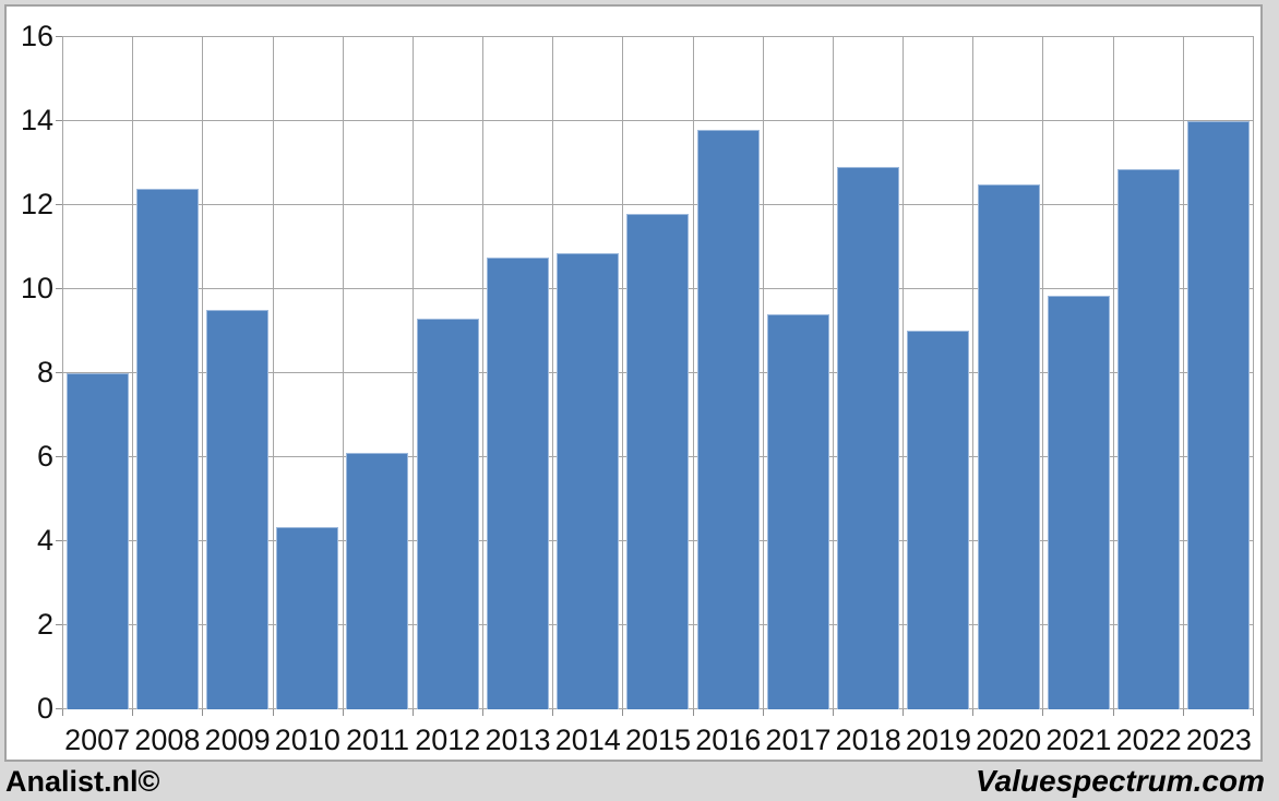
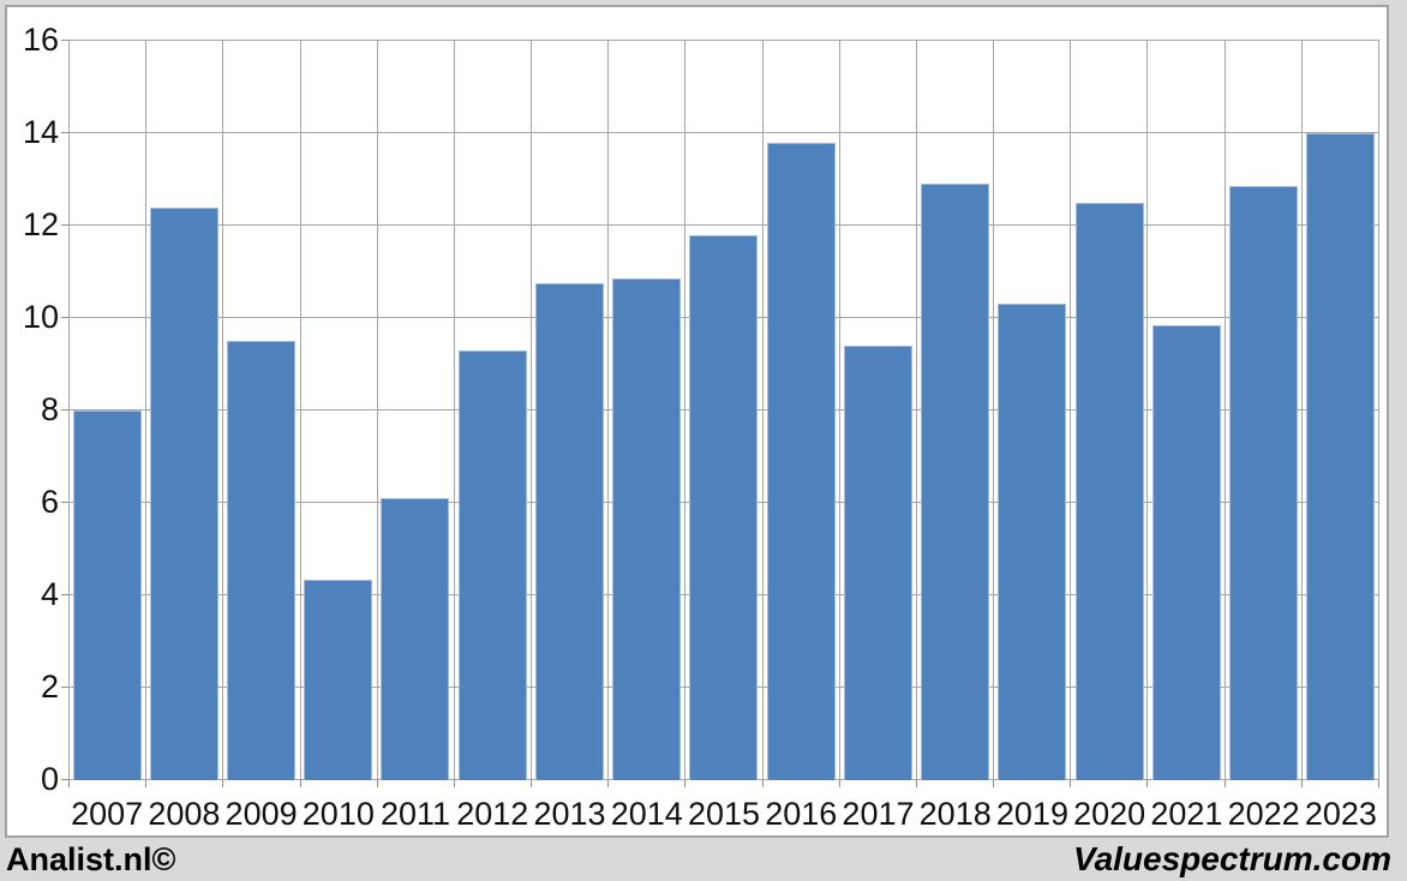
2019: 9.0 -> 10.3
